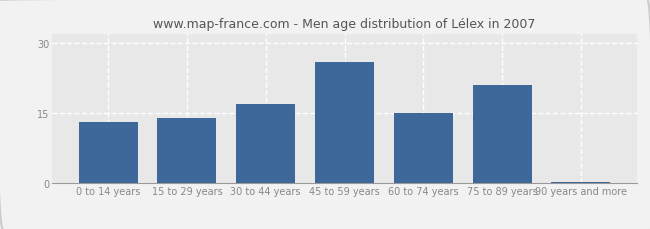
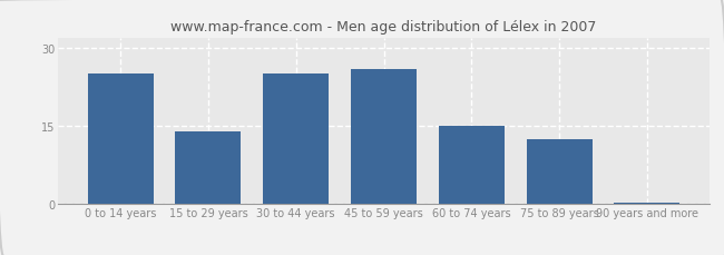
0 to 14 years: 13.0 -> 25.0
30 to 44 years: 17.0 -> 25.0
75 to 89 years: 21.0 -> 12.5
